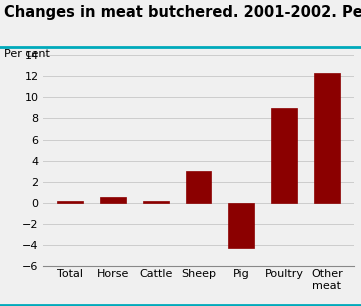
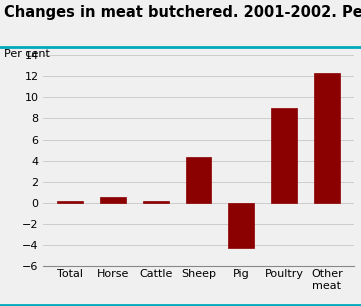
Sheep: 3.0 -> 4.3
